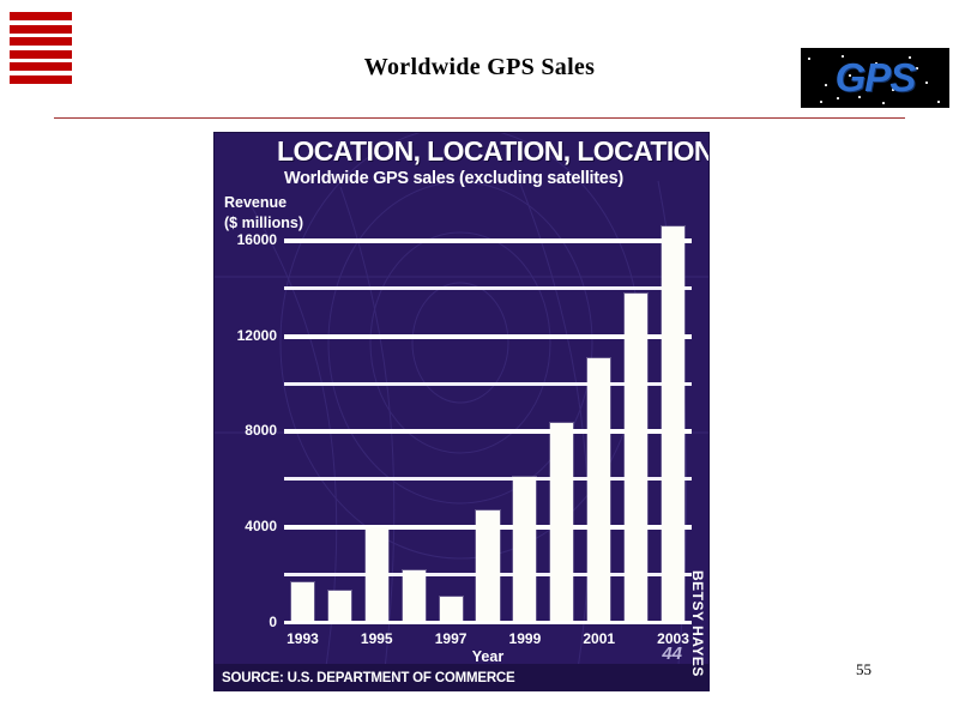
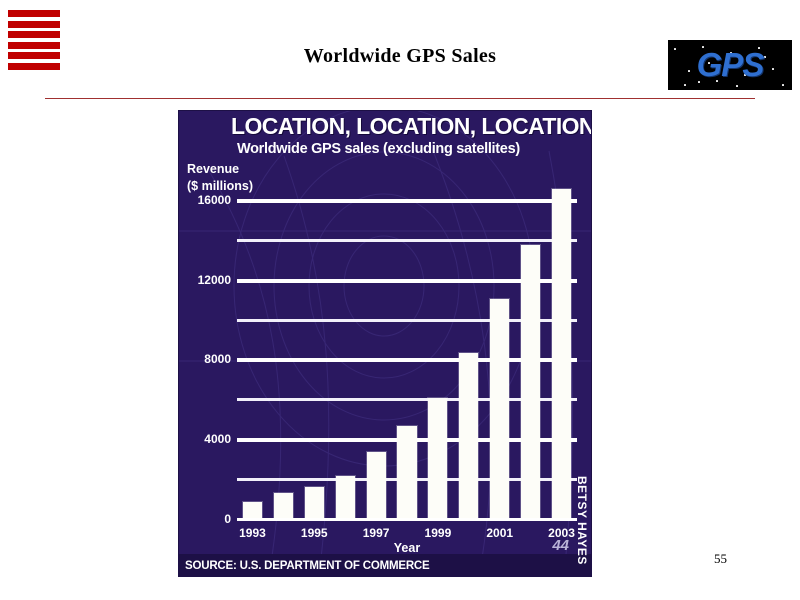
1993: 1600 -> 800
1995: 3900 -> 1600
1997: 1000 -> 3300
